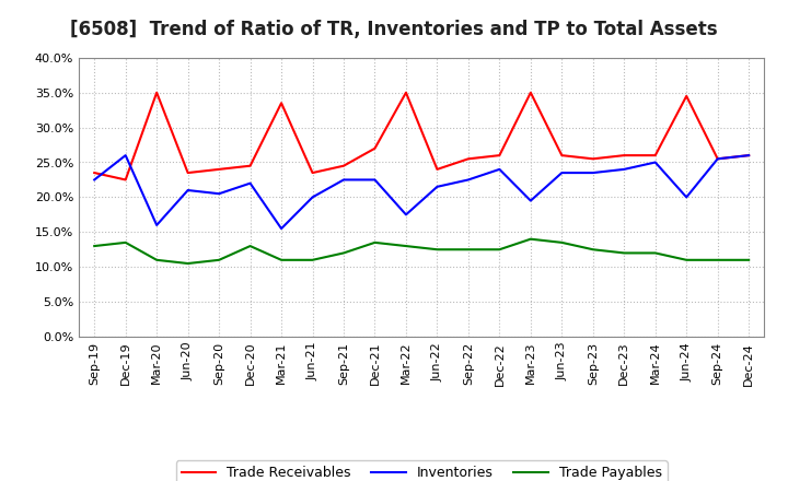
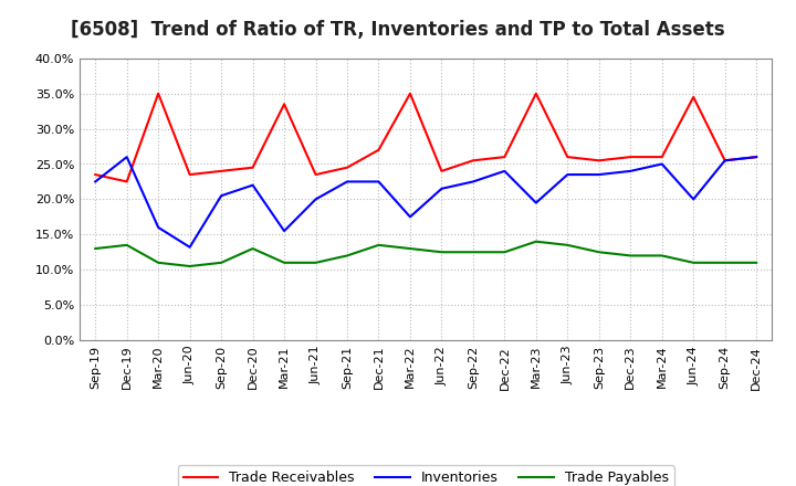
Inventories/Jun-20: 21.0% -> 13.2%
